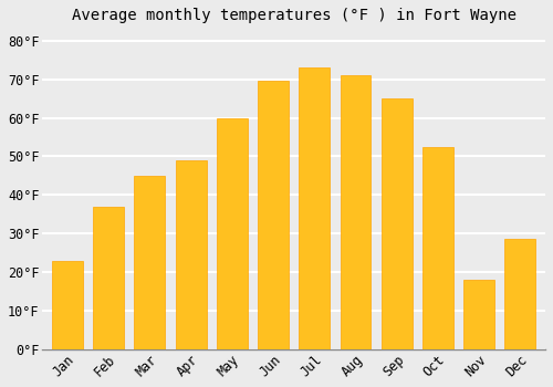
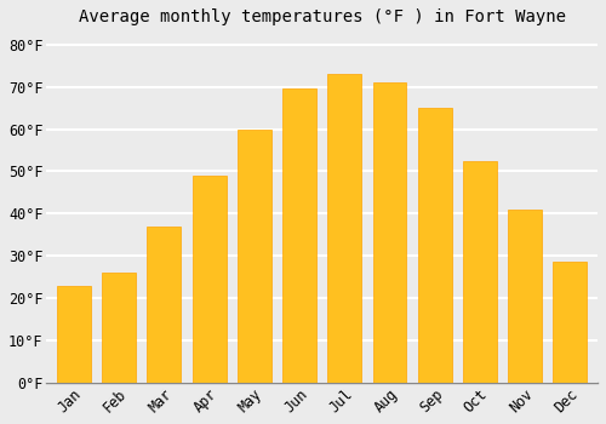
Feb: 37.0°F -> 26.0°F
Mar: 45.0°F -> 37.0°F
Nov: 18.0°F -> 41.0°F
